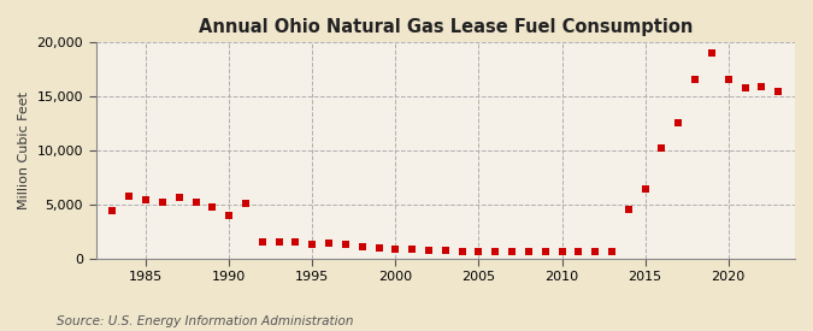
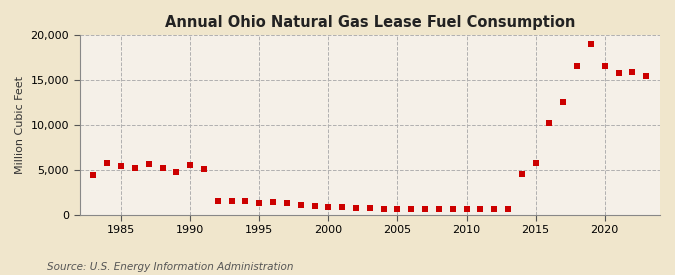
1990: 4,000 -> 5,600
2015: 6,400 -> 5,800
